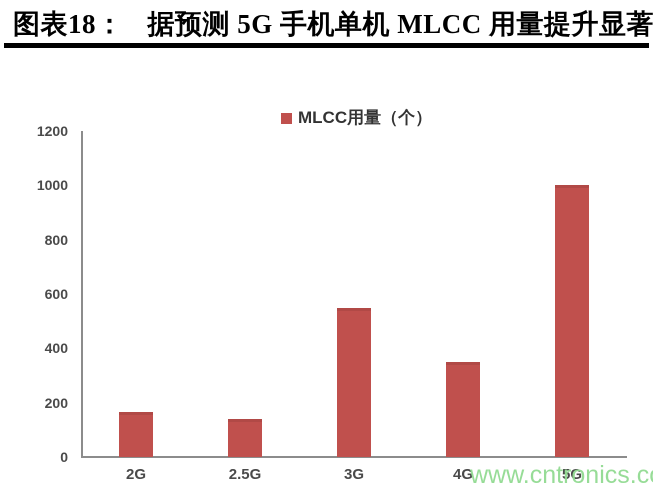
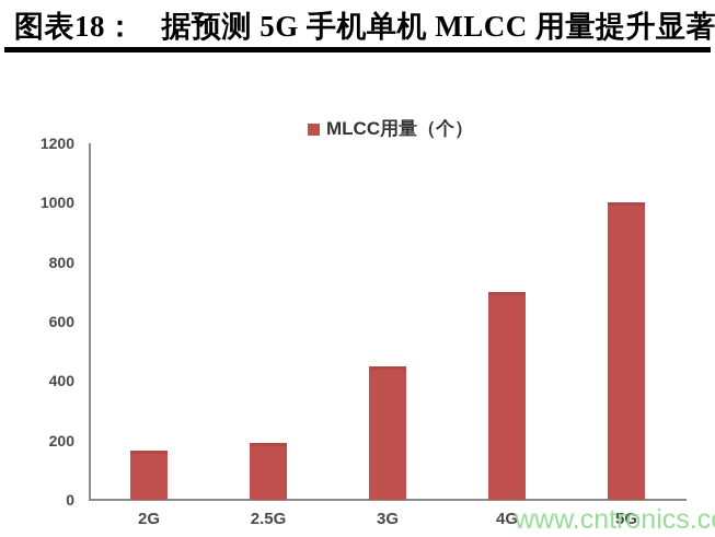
2.5G: 140 -> 190
3G: 550 -> 450
4G: 350 -> 700
